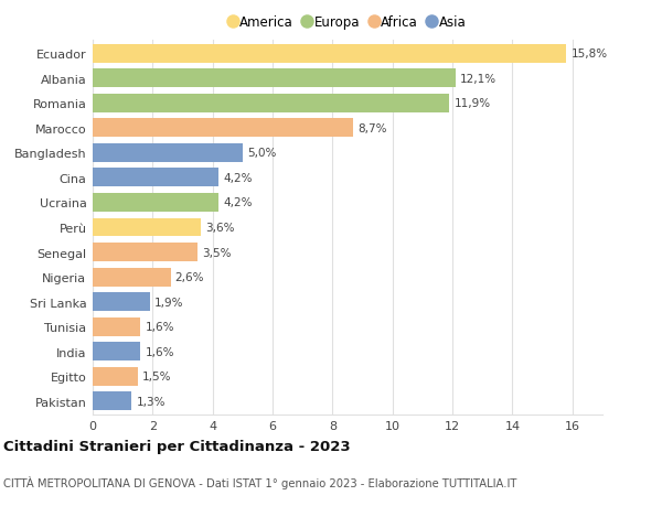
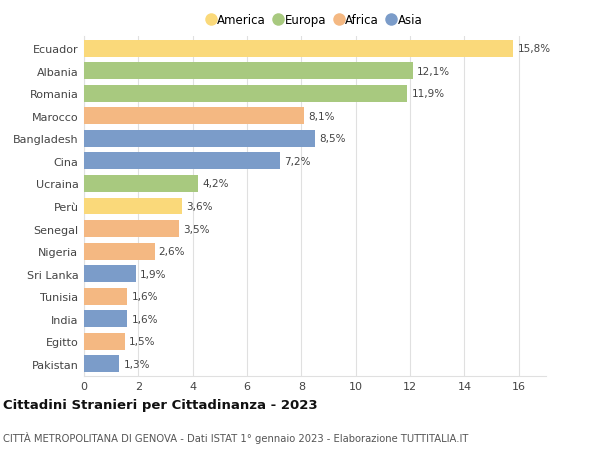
Marocco: 8,7% -> 8,1%
Bangladesh: 5,0% -> 8,5%
Cina: 4,2% -> 7,2%
